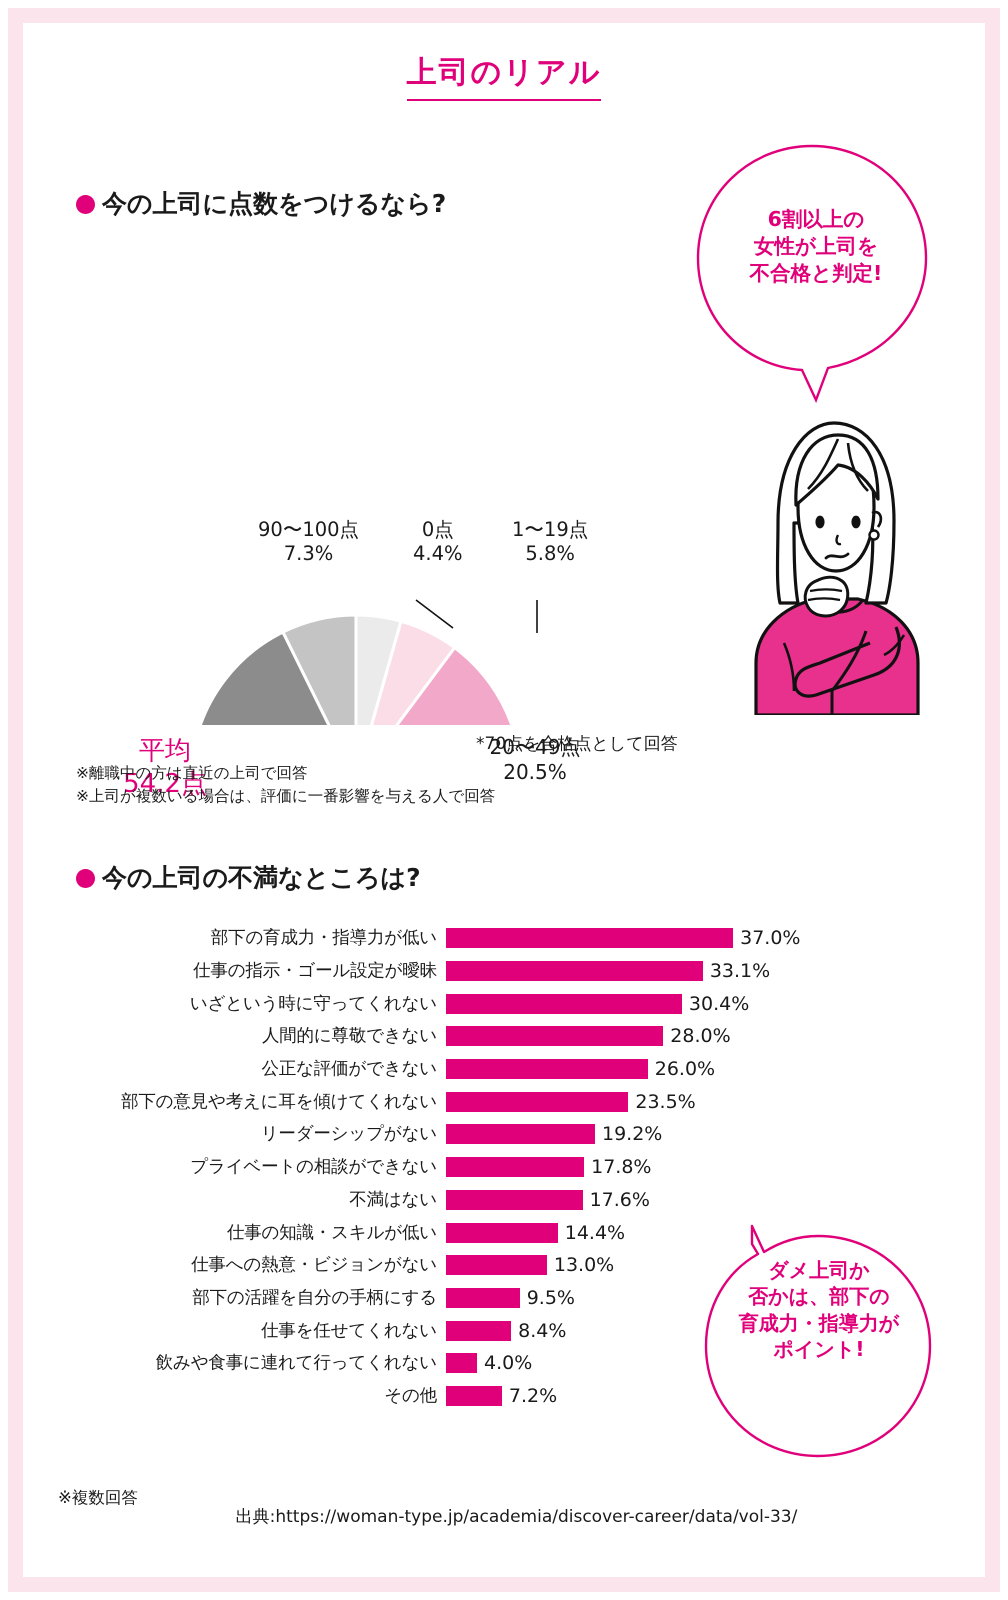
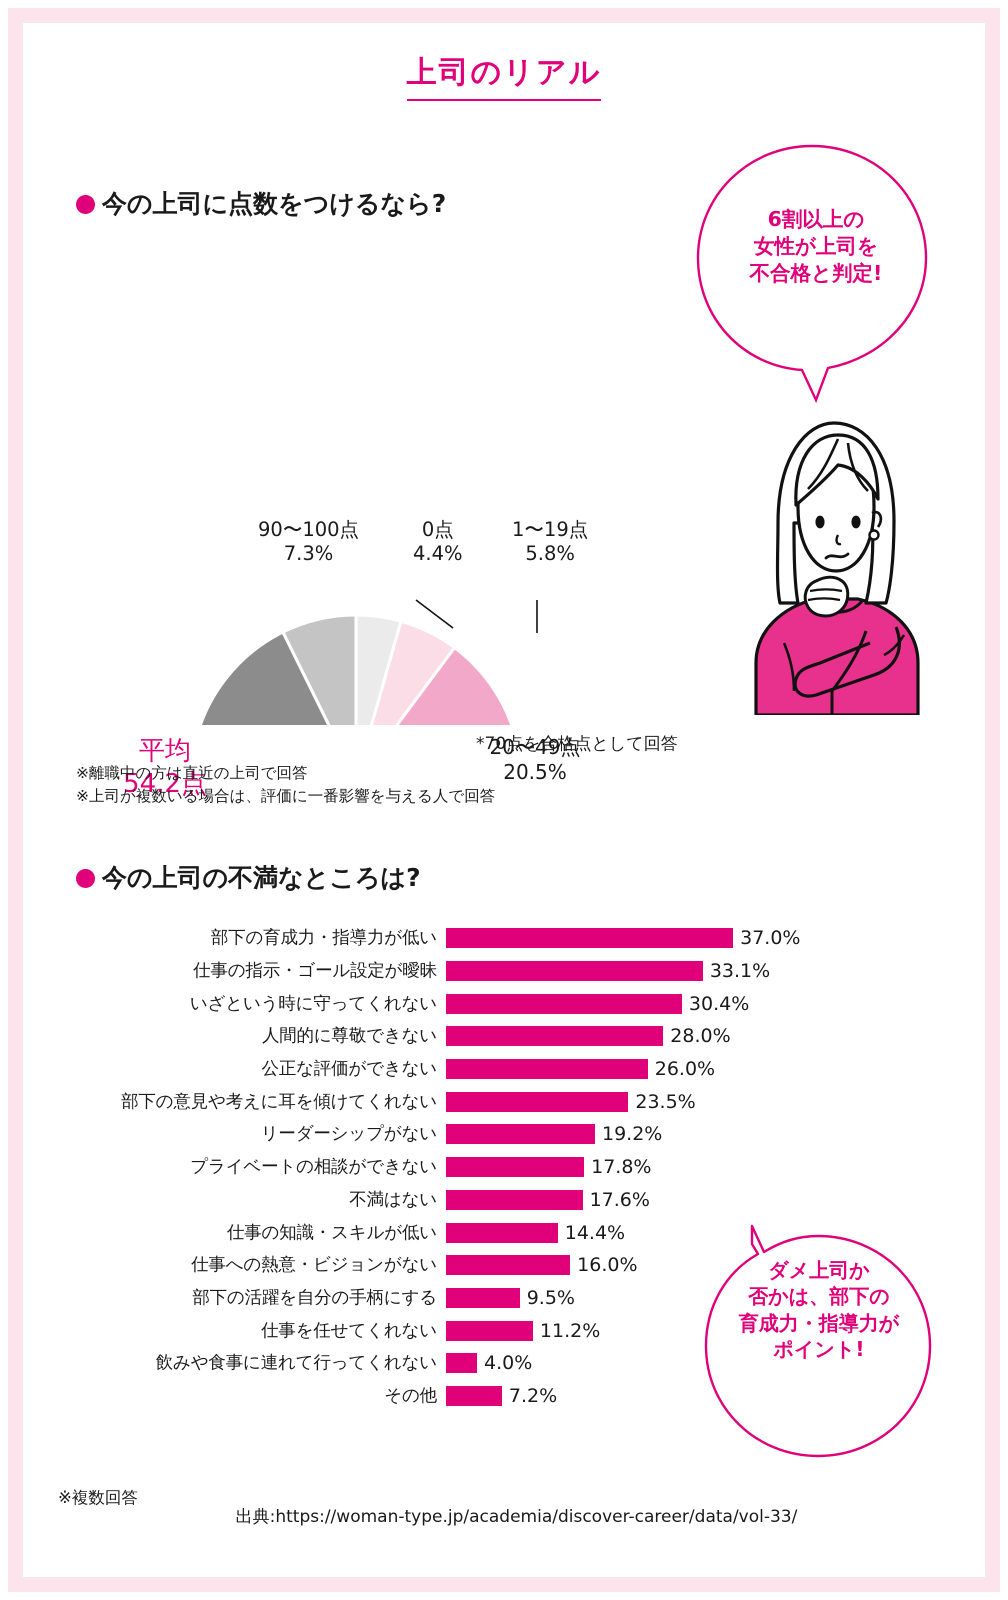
今の上司の不満なところは?/仕事への熱意・ビジョンがない: 13.0% -> 16.0%
今の上司の不満なところは?/仕事を任せてくれない: 8.4% -> 11.2%
